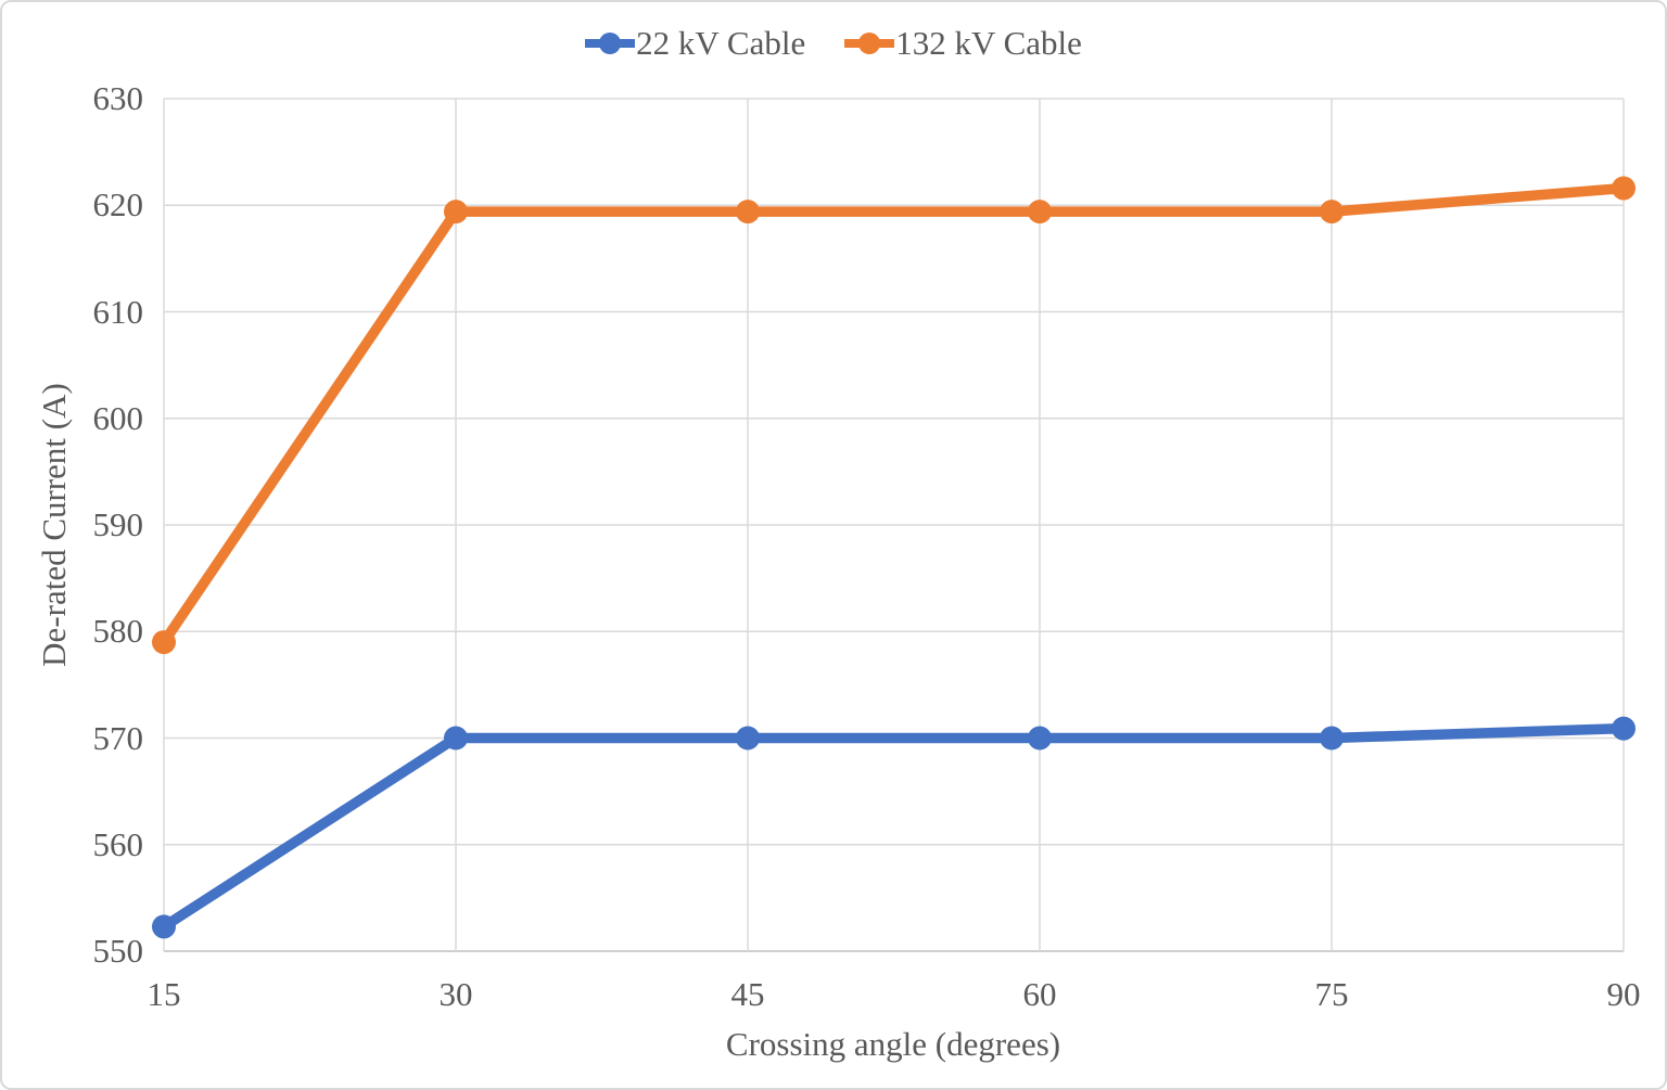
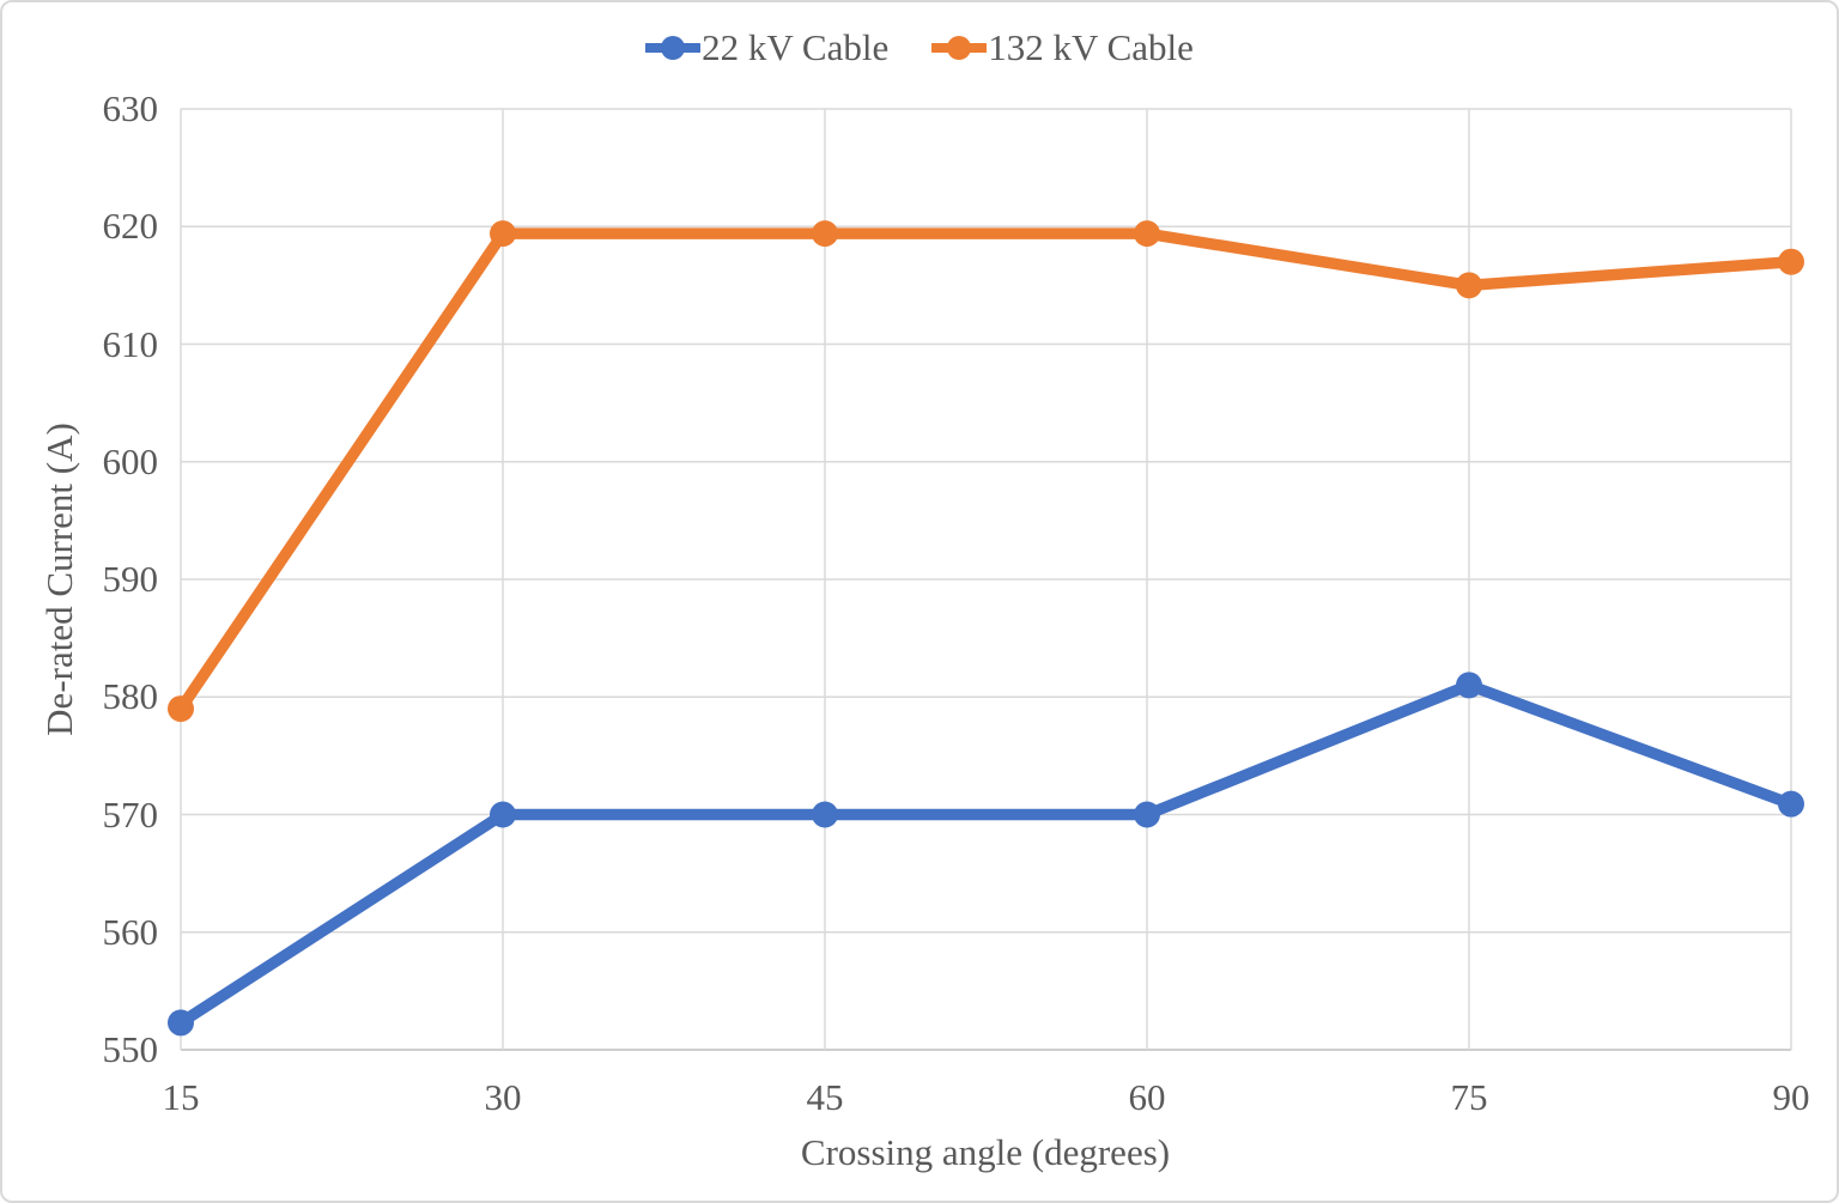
22 kV Cable/75: 570 -> 581
132 kV Cable/75: 619 -> 615
132 kV Cable/90: 622 -> 617
